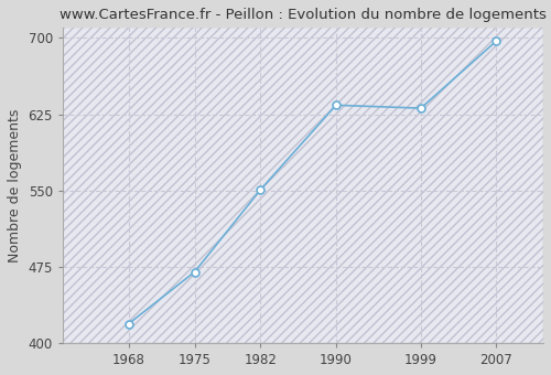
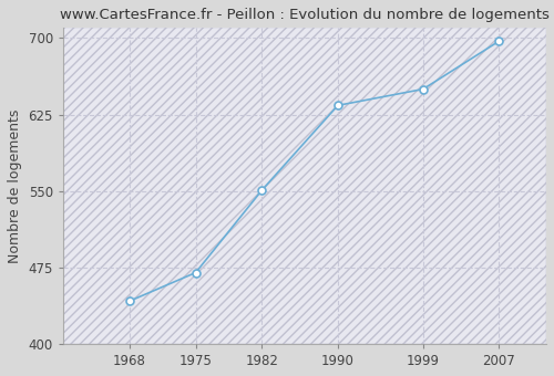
1968: 419 -> 442
1999: 631 -> 650
